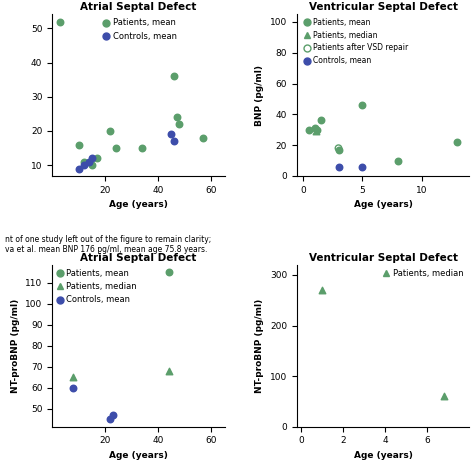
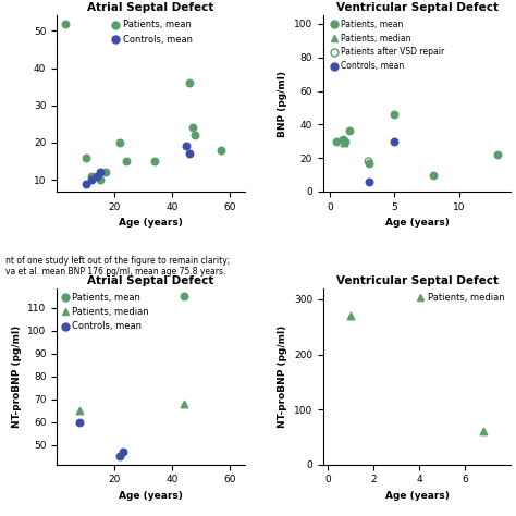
Controls, mean/5: 6 -> 30
